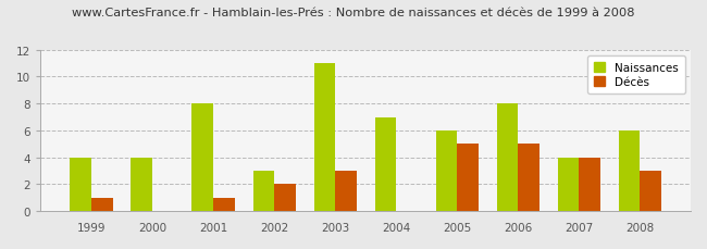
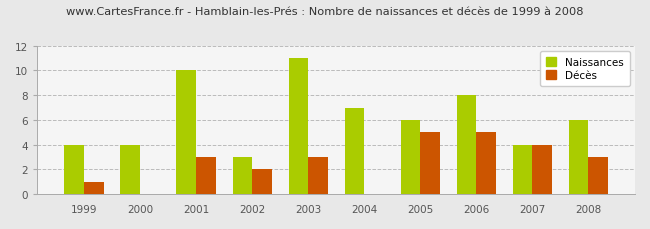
Naissances/2001: 8 -> 10
Décès/2001: 1 -> 3
